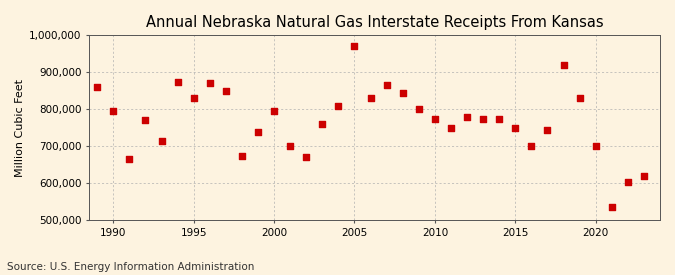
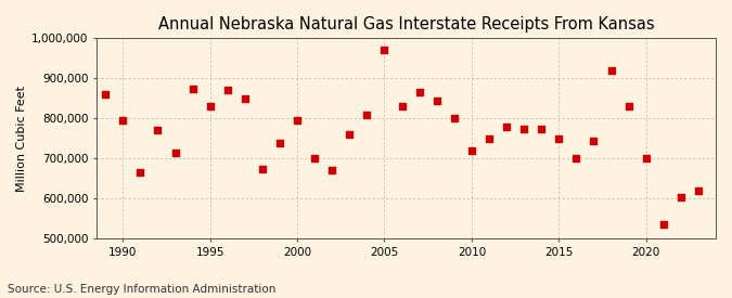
2010: 775,000 -> 720,000
